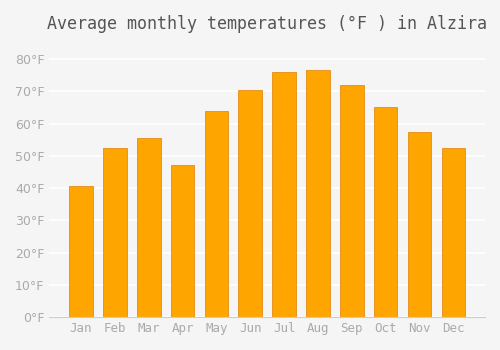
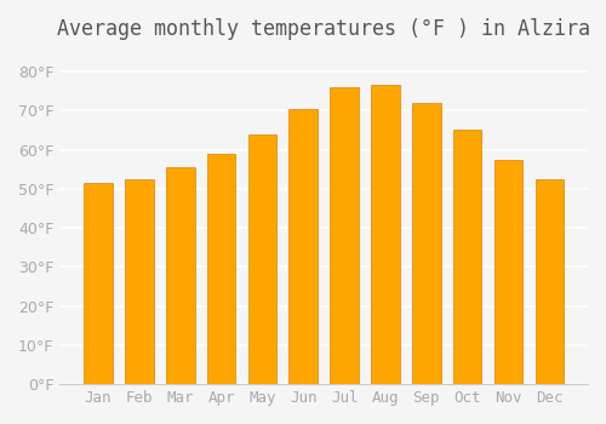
Jan: 40.5°F -> 51.5°F
Apr: 47.0°F -> 59.0°F
